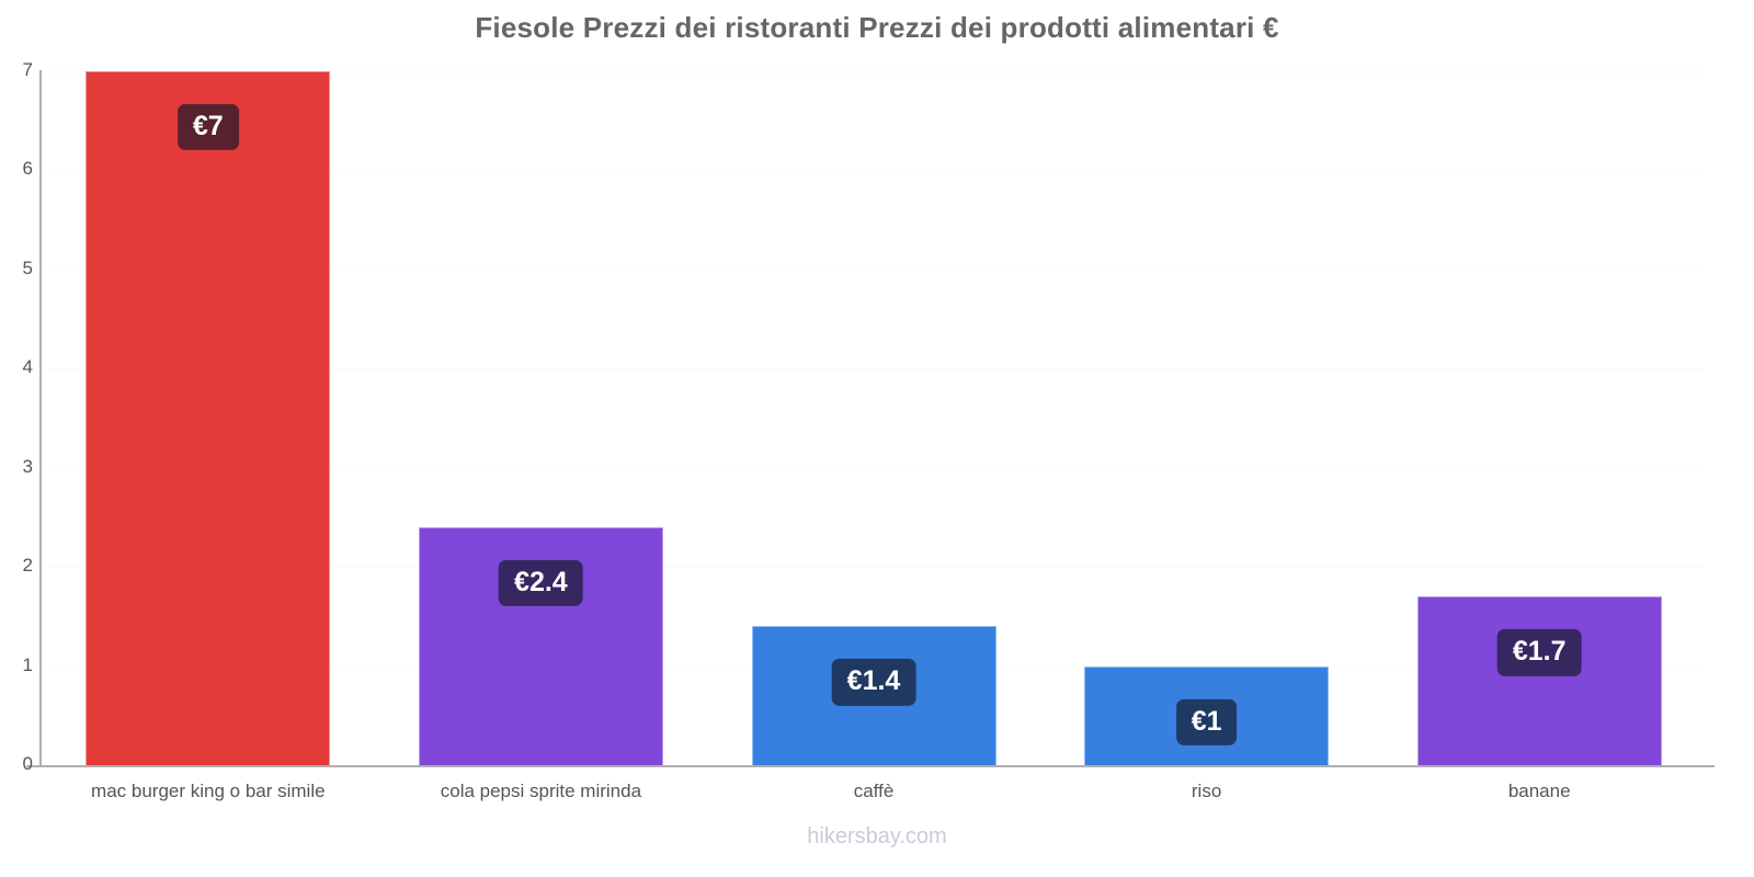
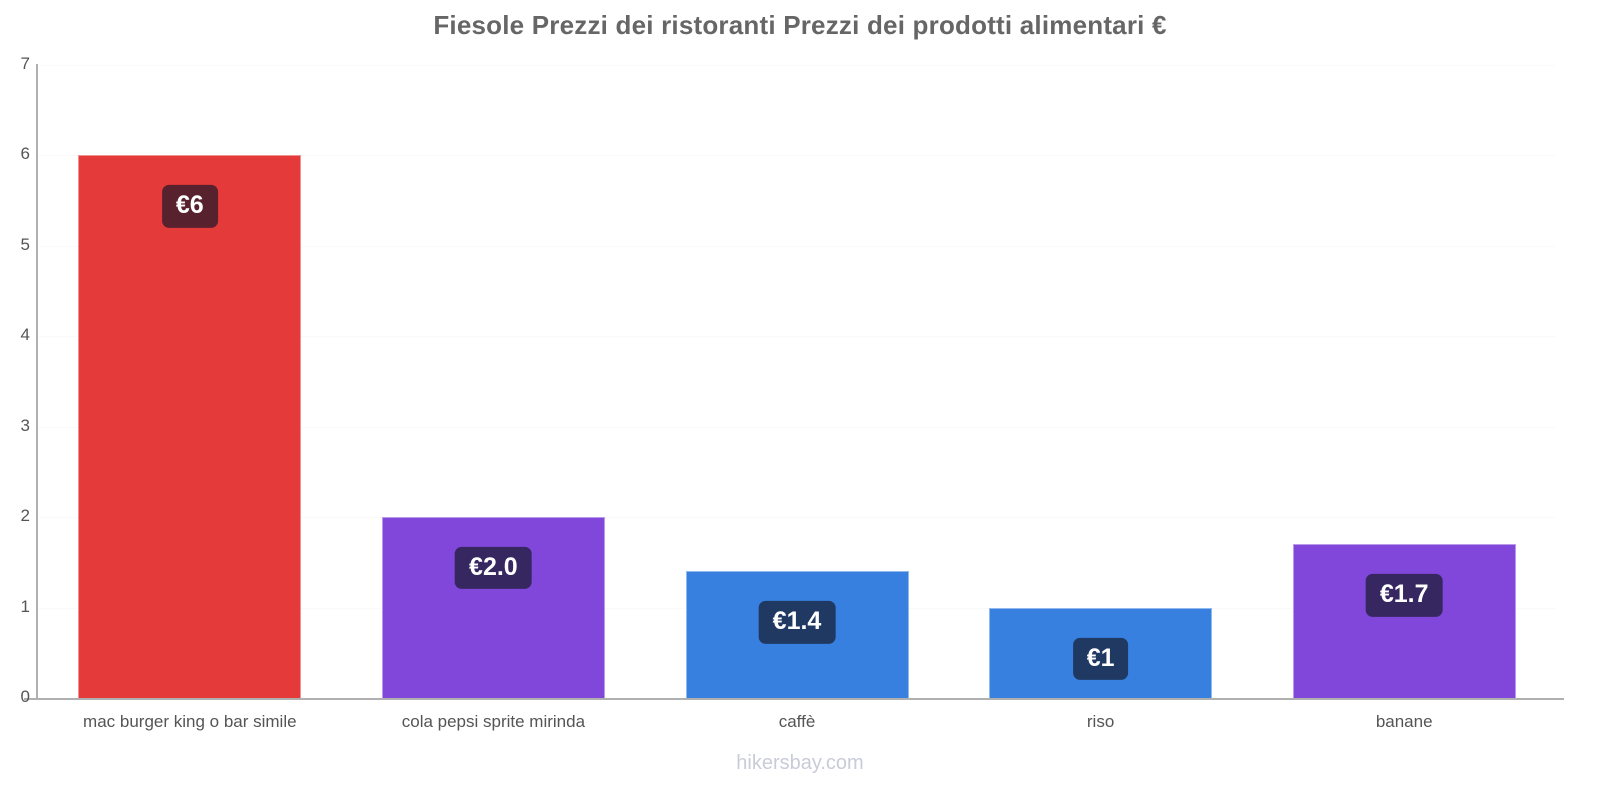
mac burger king o bar simile: €7 -> €6
cola pepsi sprite mirinda: €2.4 -> €2.0
